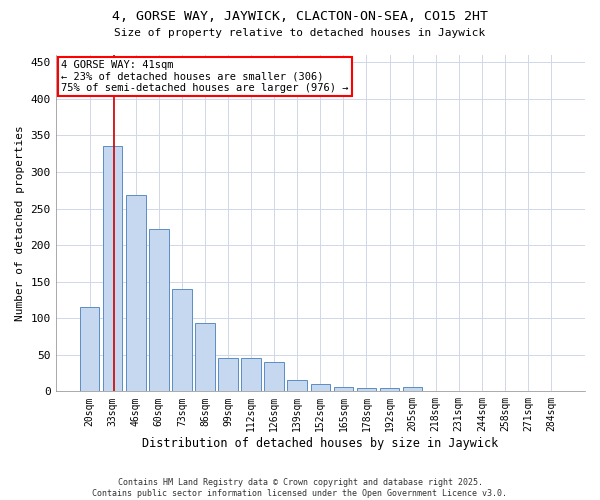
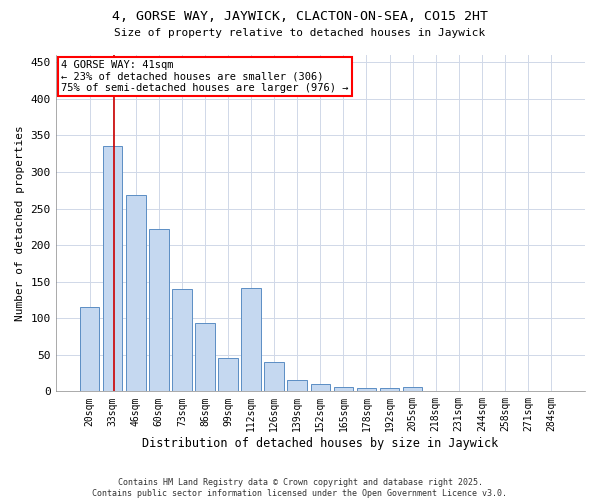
112sqm: 45 -> 142
